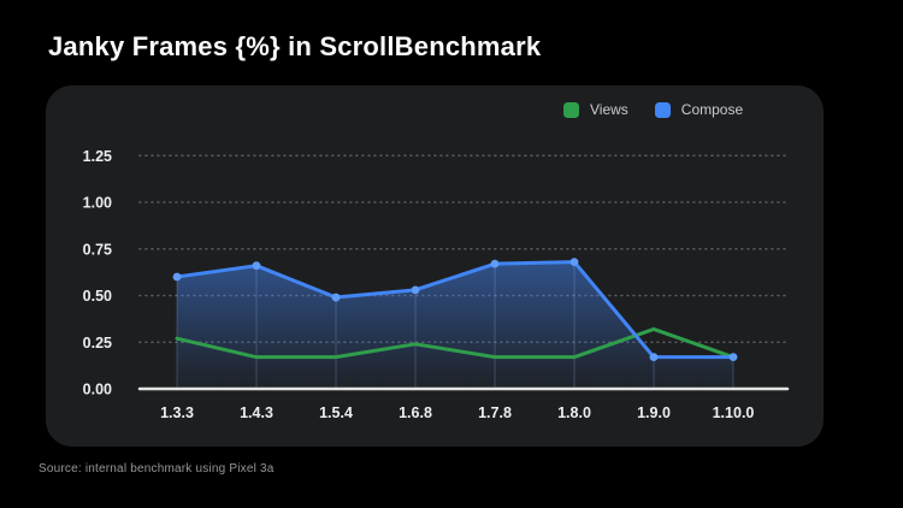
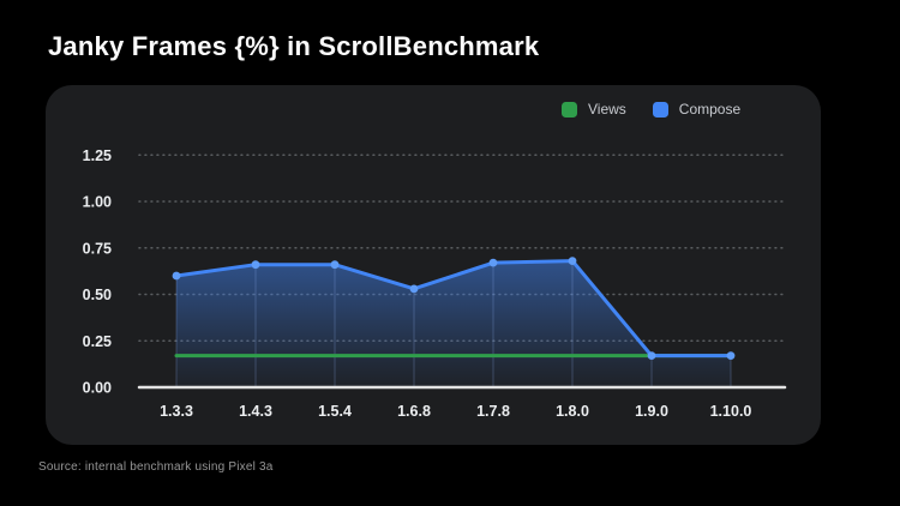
Views/1.3.3: 0.27 -> 0.17
Compose/1.5.4: 0.49 -> 0.66
Views/1.6.8: 0.24 -> 0.17
Views/1.9.0: 0.32 -> 0.17
